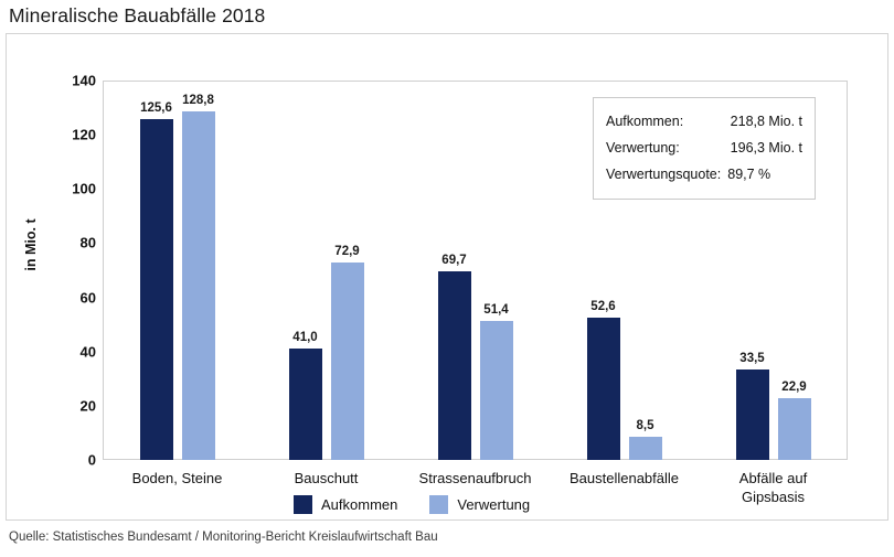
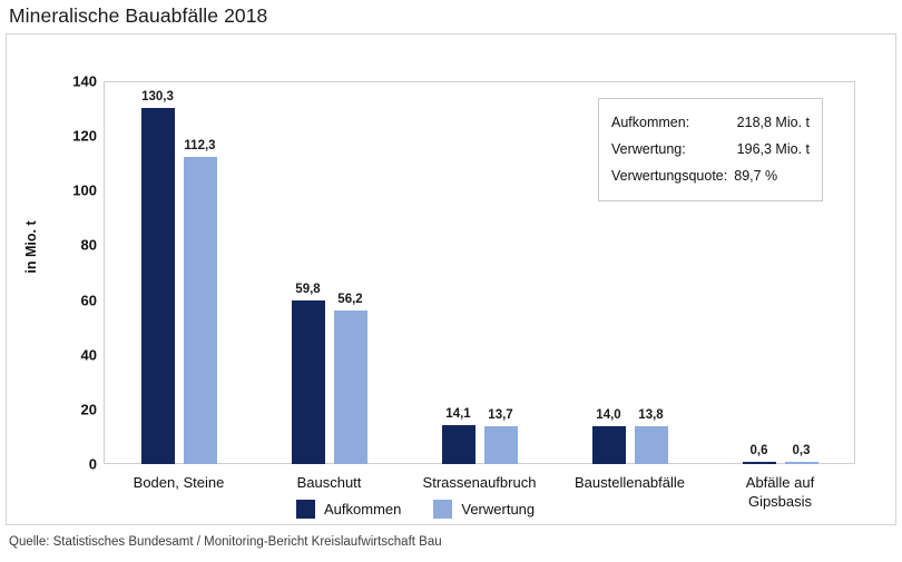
Aufkommen/Boden, Steine: 125,6 -> 130,3
Verwertung/Boden, Steine: 128,8 -> 112,3
Aufkommen/Bauschutt: 41,0 -> 59,8
Verwertung/Bauschutt: 72,9 -> 56,2
Aufkommen/Strassenaufbruch: 69,7 -> 14,1
Verwertung/Strassenaufbruch: 51,4 -> 13,7
Aufkommen/Baustellenabfälle: 52,6 -> 14,0
Verwertung/Baustellenabfälle: 8,5 -> 13,8
Aufkommen/Abfälle auf Gipsbasis: 33,5 -> 0,6
Verwertung/Abfälle auf Gipsbasis: 22,9 -> 0,3
